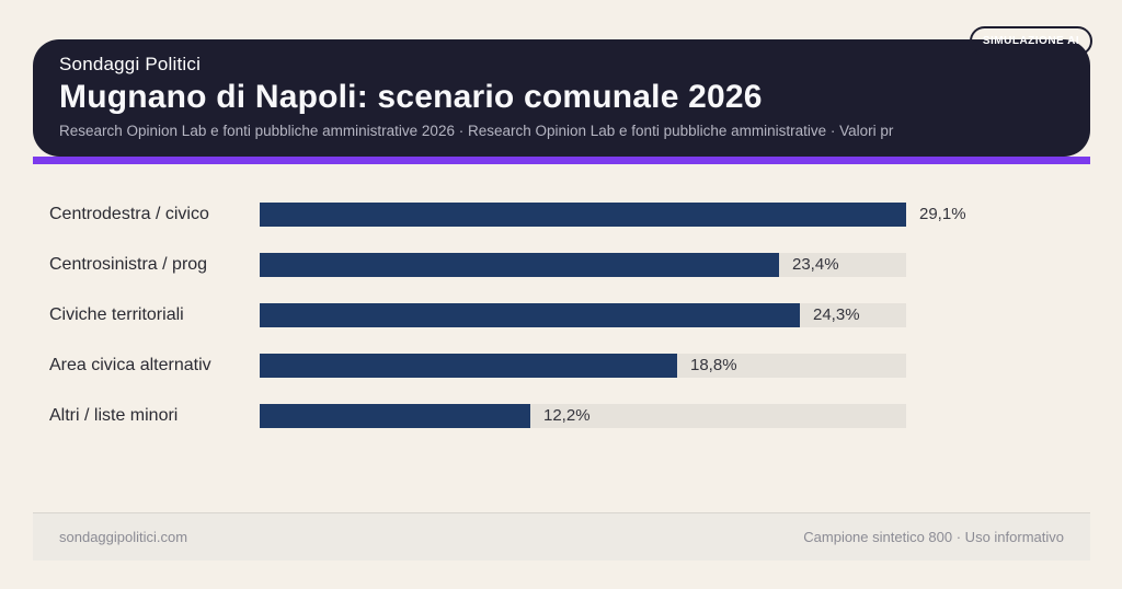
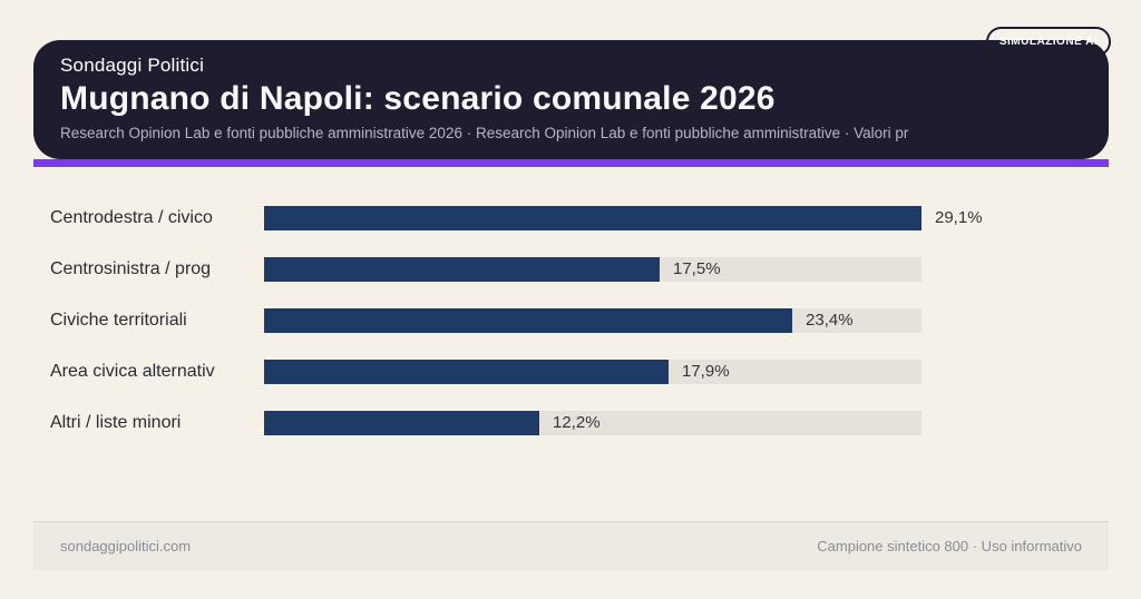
Centrosinistra / prog: 23,4% -> 17,5%
Civiche territoriali: 24,3% -> 23,4%
Area civica alternativ: 18,8% -> 17,9%
